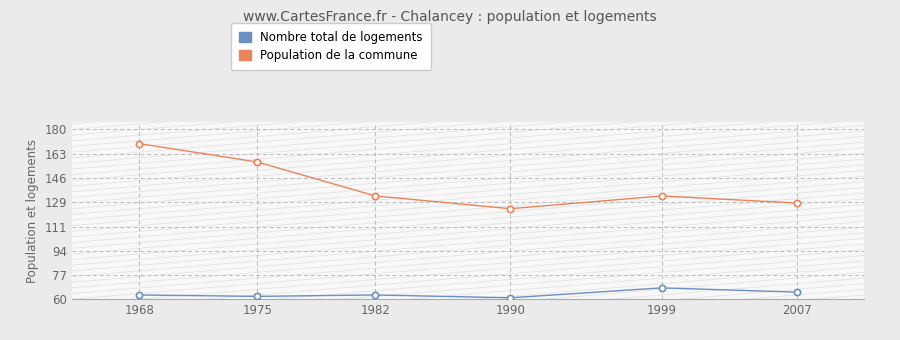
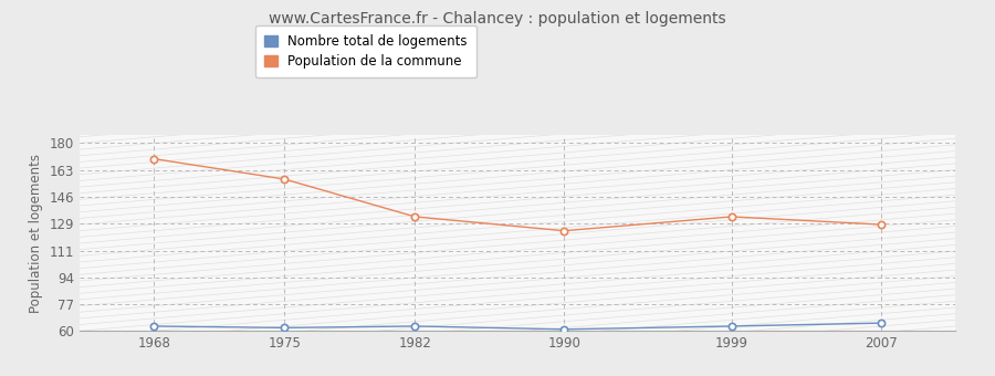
Nombre total de logements/1999: 68 -> 63
